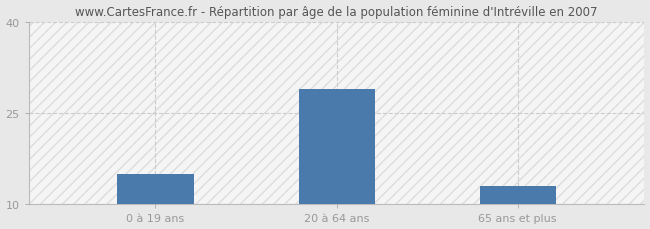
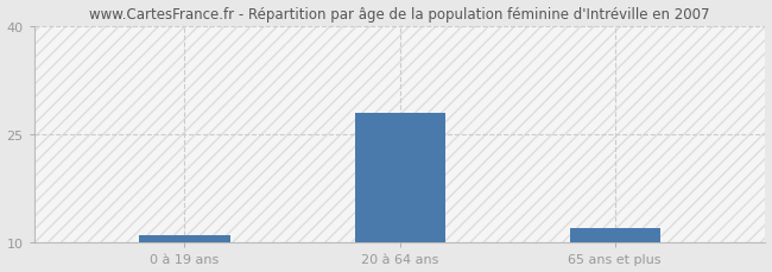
0 à 19 ans: 15 -> 11
20 à 64 ans: 29 -> 28
65 ans et plus: 13 -> 12
